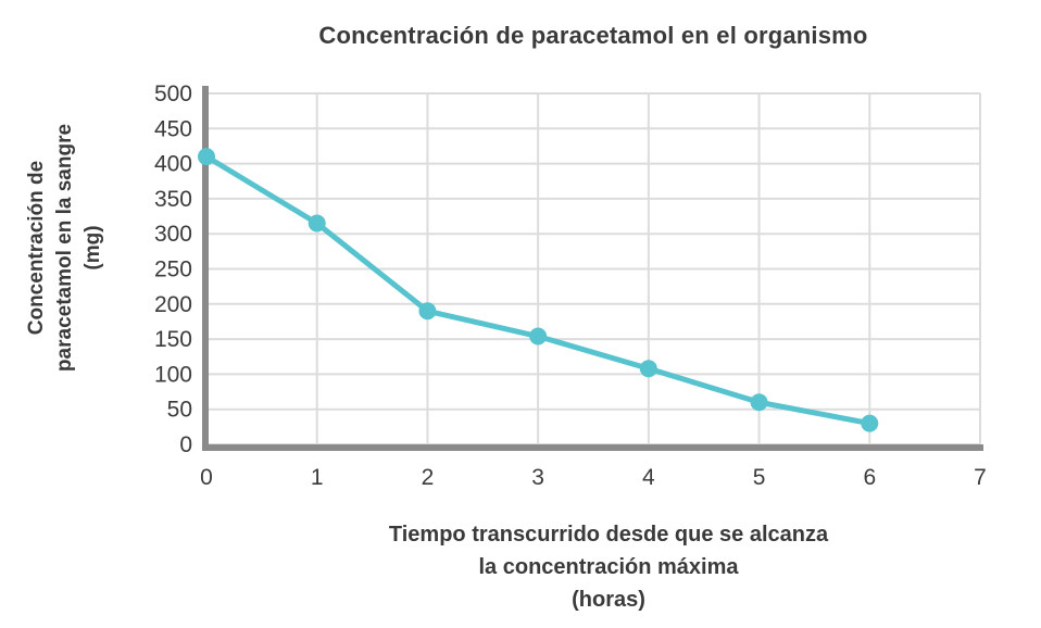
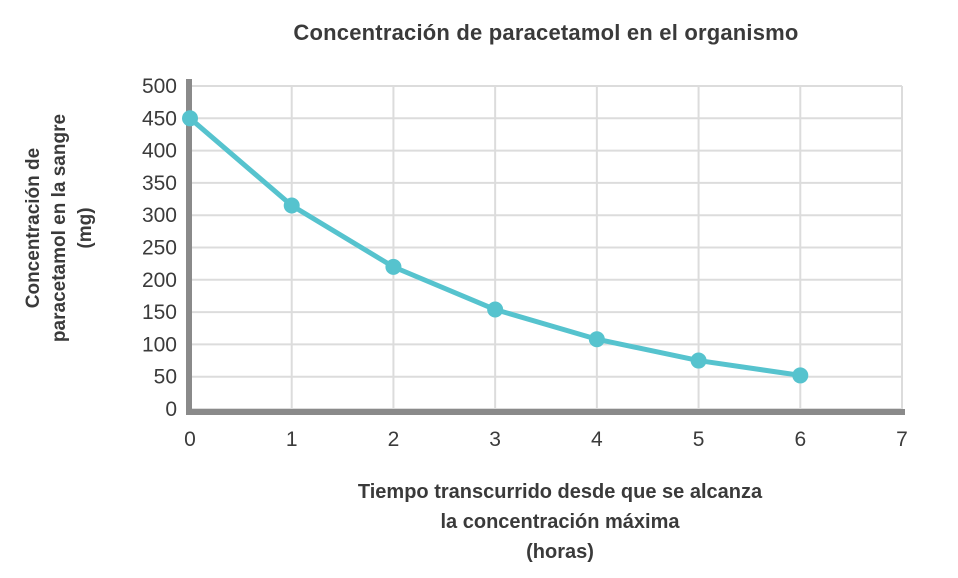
0: 410 -> 450
2: 190 -> 220
5: 60 -> 80
6: 30 -> 50
